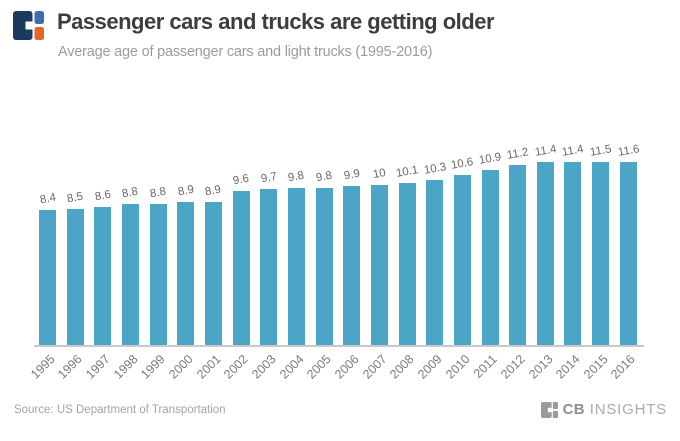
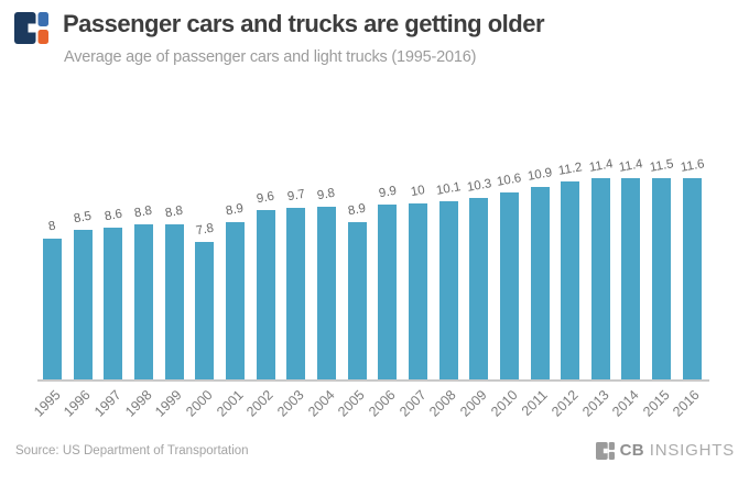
1995: 8.4 -> 8
2000: 8.9 -> 7.8
2005: 9.8 -> 8.9
